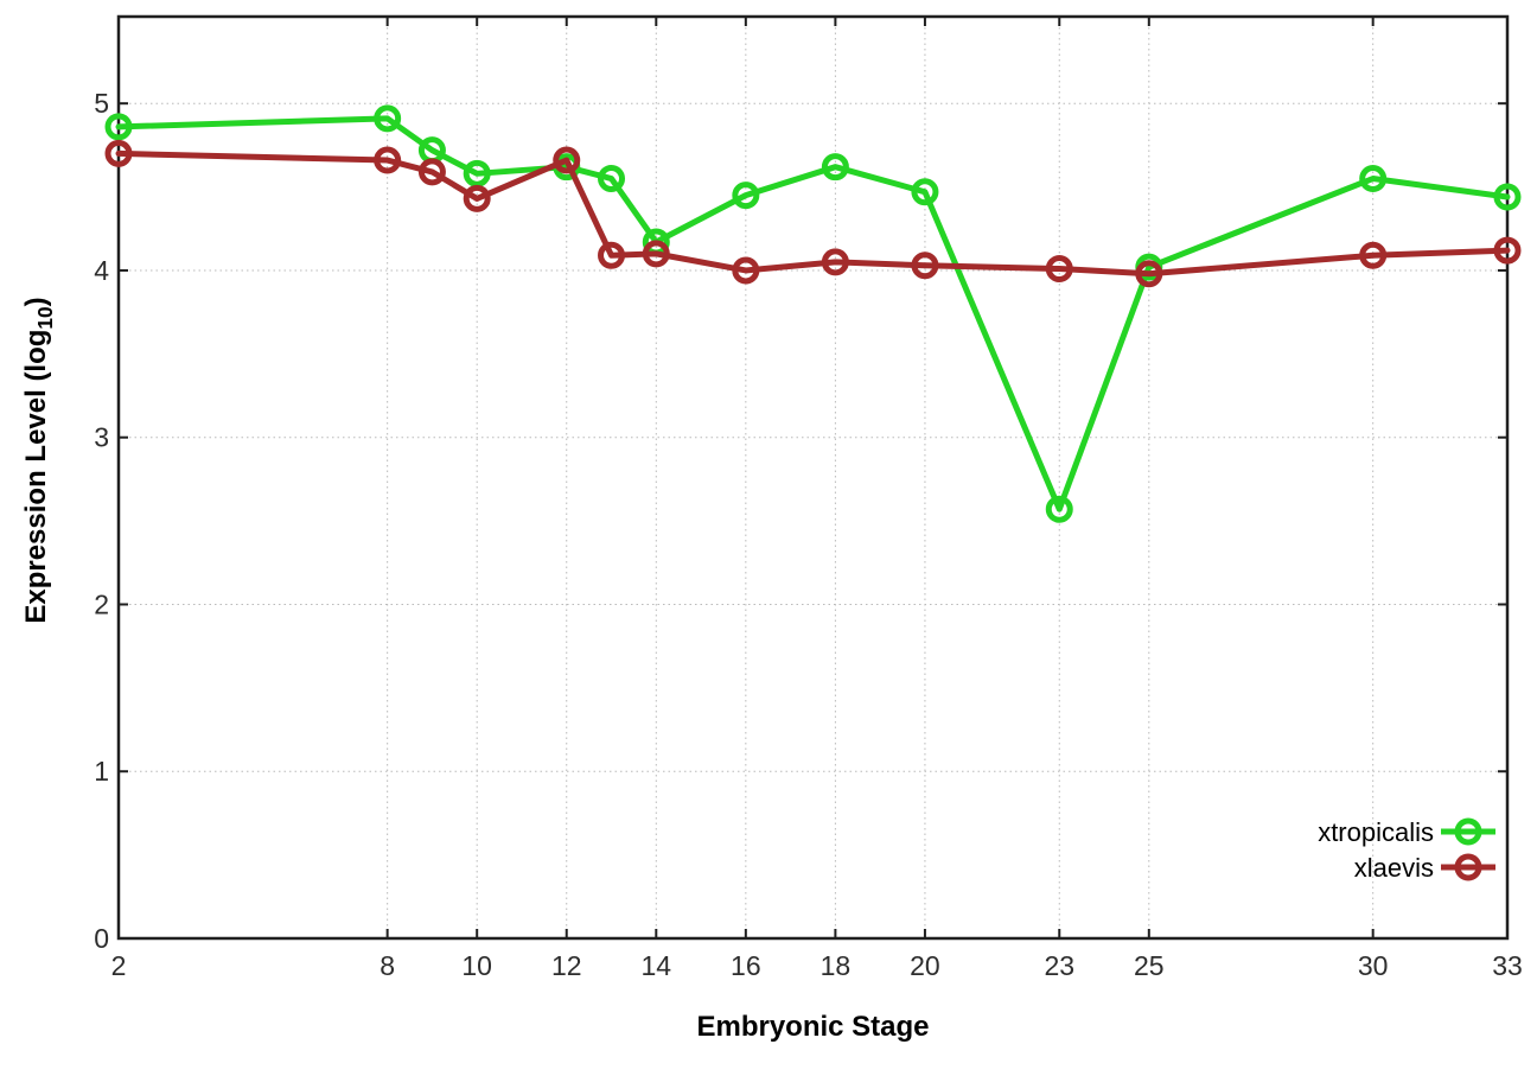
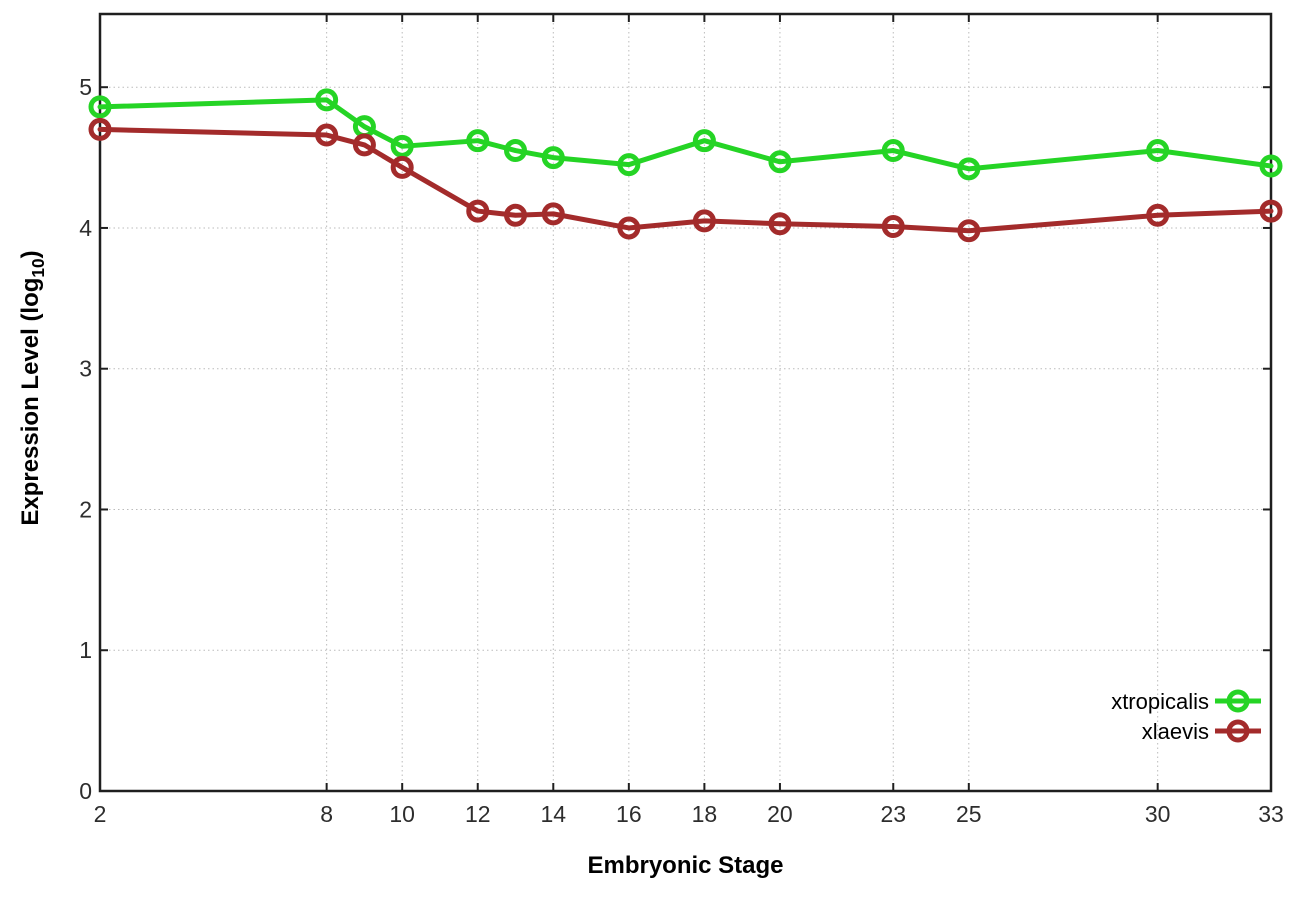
xlaevis/12: 4.66 -> 4.12
xtropicalis/14: 4.17 -> 4.50
xtropicalis/23: 2.57 -> 4.55
xtropicalis/25: 4.02 -> 4.42
